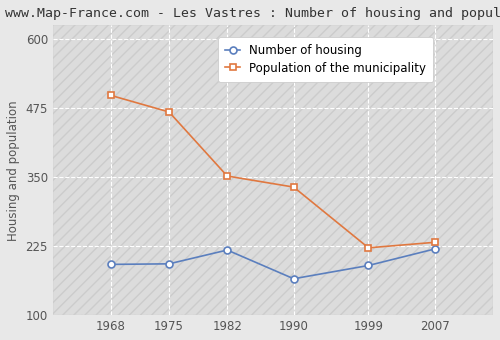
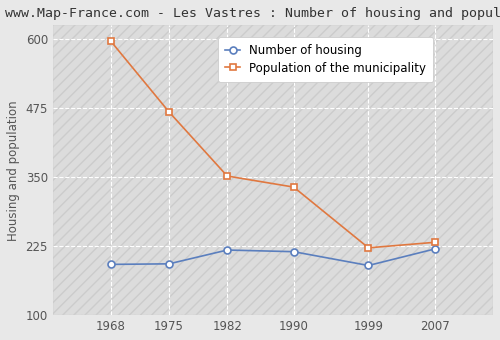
Population of the municipality/1968: 498 -> 596
Number of housing/1990: 166 -> 215
